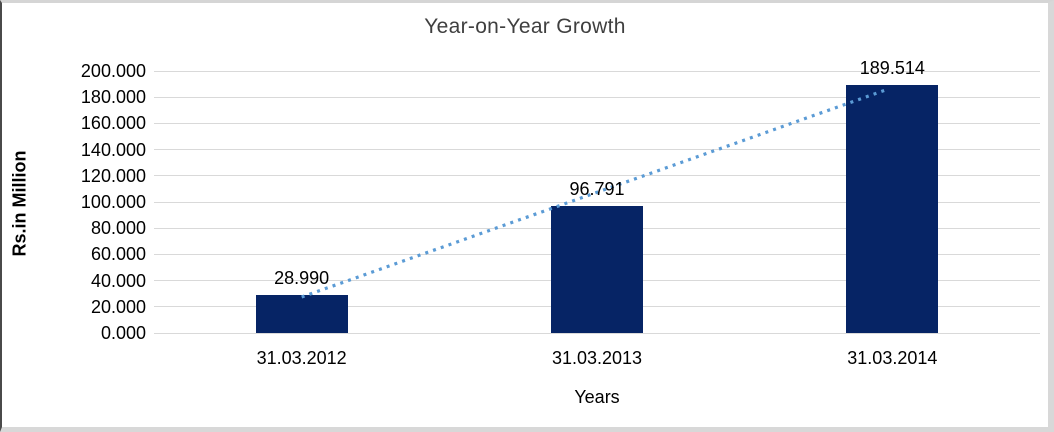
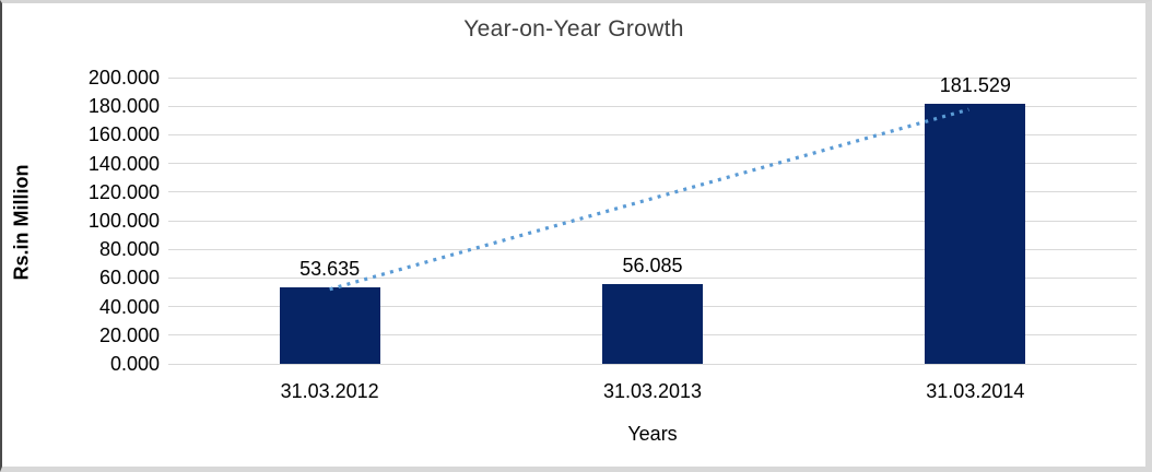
31.03.2012: 28.990 -> 53.635
31.03.2013: 96.791 -> 56.085
31.03.2014: 189.514 -> 181.529
